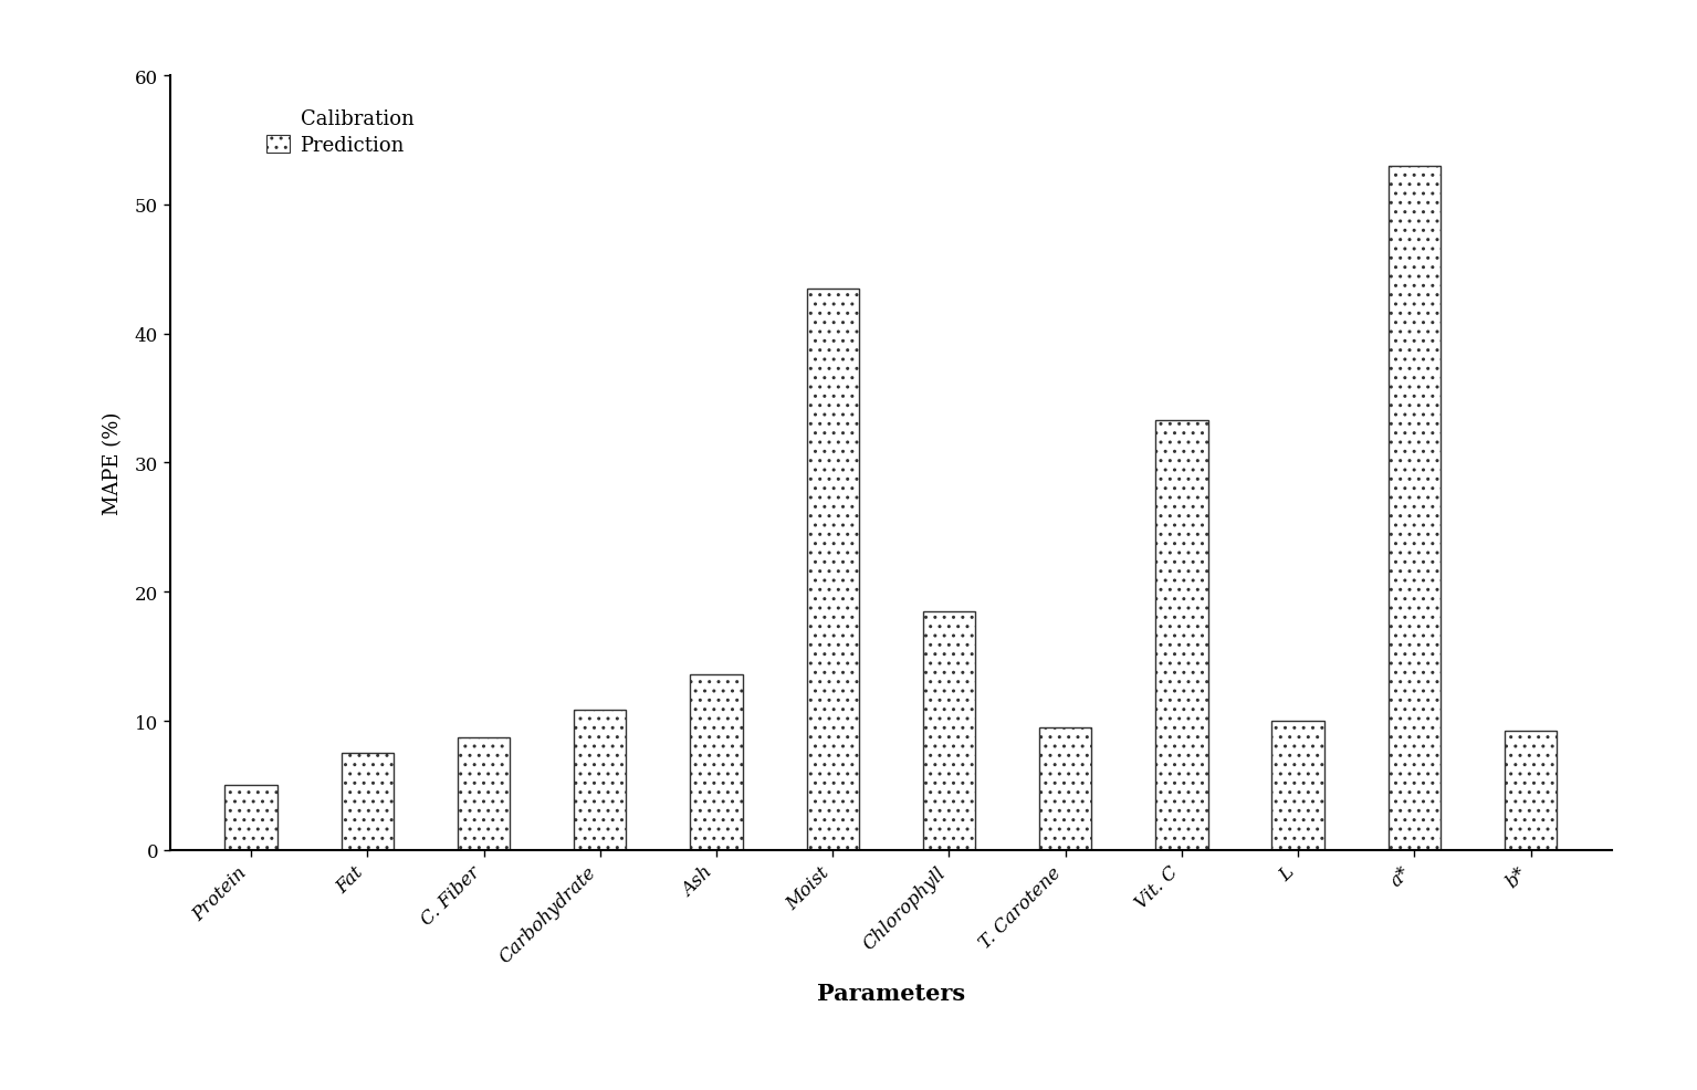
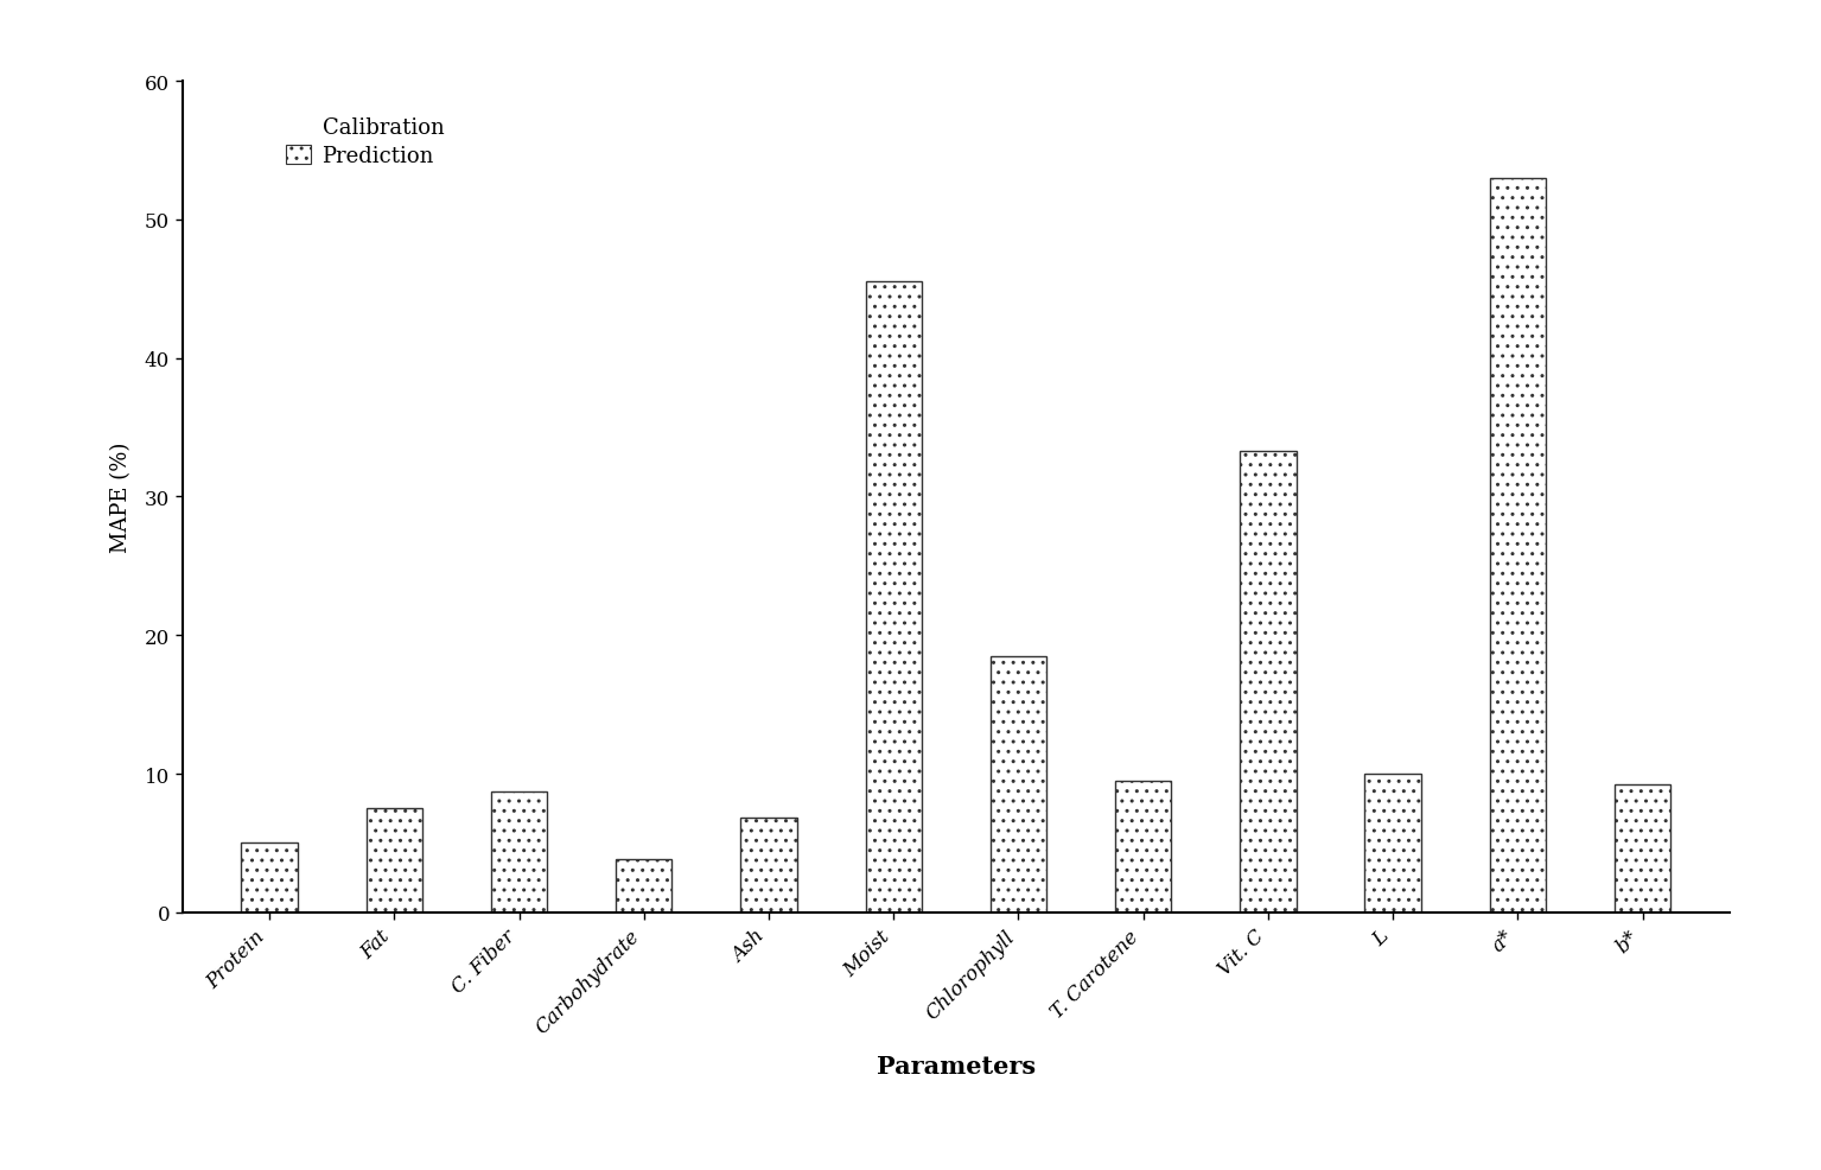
Carbohydrate: 10.9 -> 3.8
Ash: 13.6 -> 6.8
Moist: 43.5 -> 45.5
